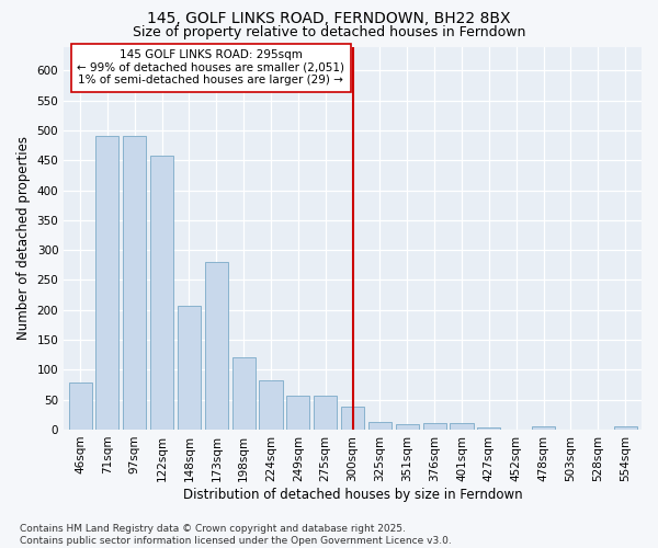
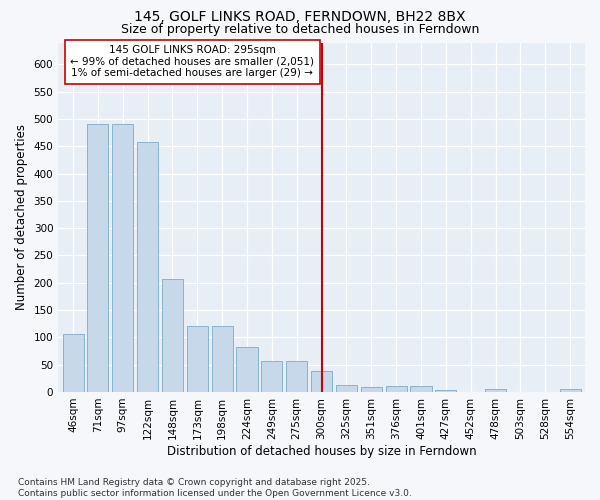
46sqm: 78 -> 106
173sqm: 280 -> 120
